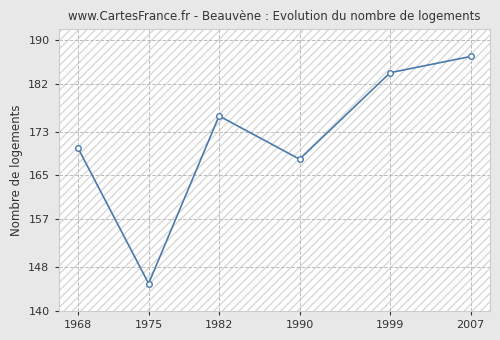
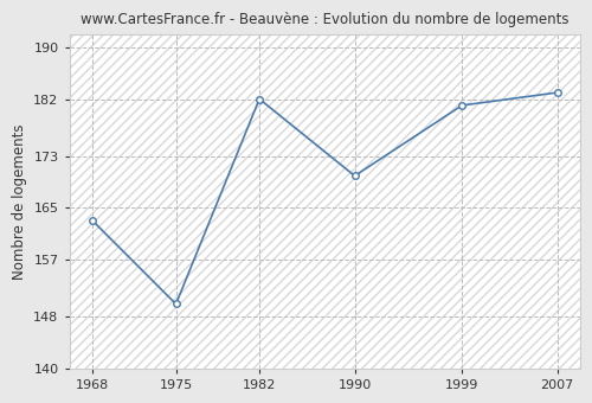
1968: 170 -> 163
1975: 145 -> 150
1982: 176 -> 182
1990: 168 -> 170
1999: 184 -> 181
2007: 187 -> 183
